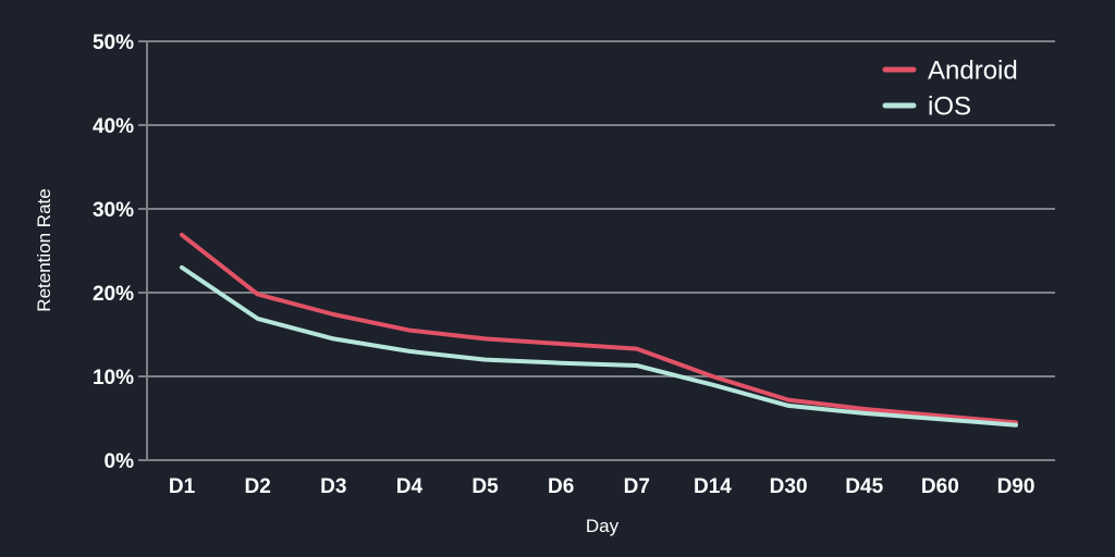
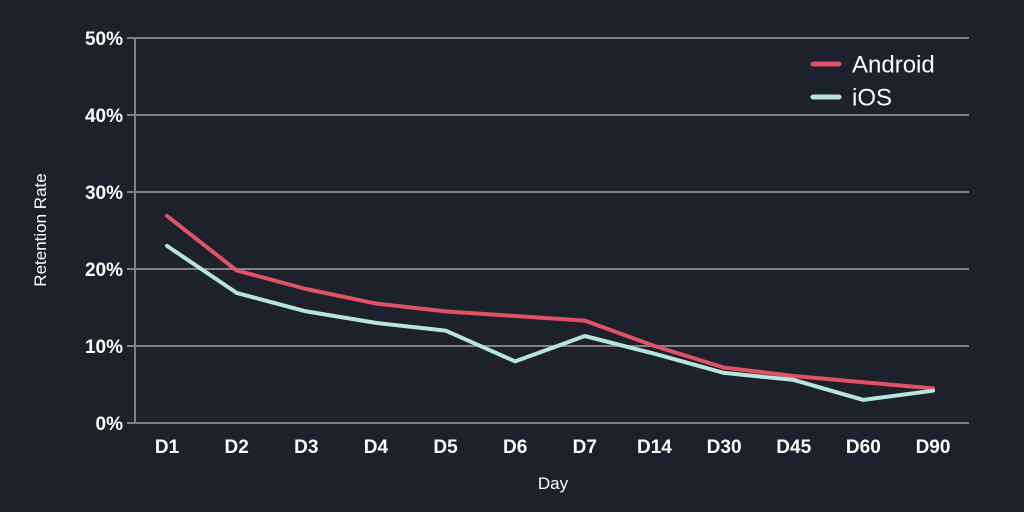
iOS/D6: 12% -> 8%
iOS/D60: 5% -> 3%
